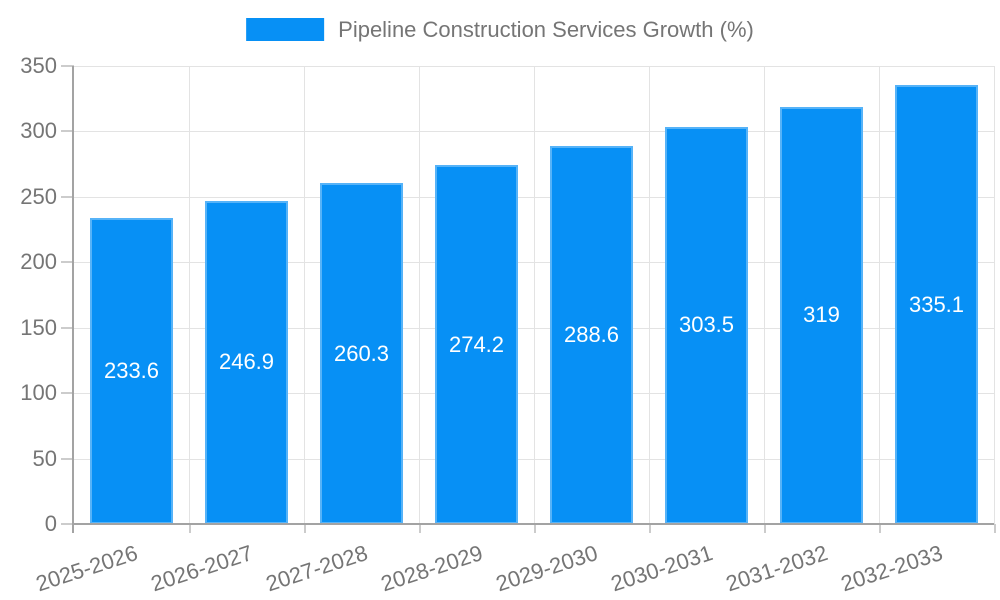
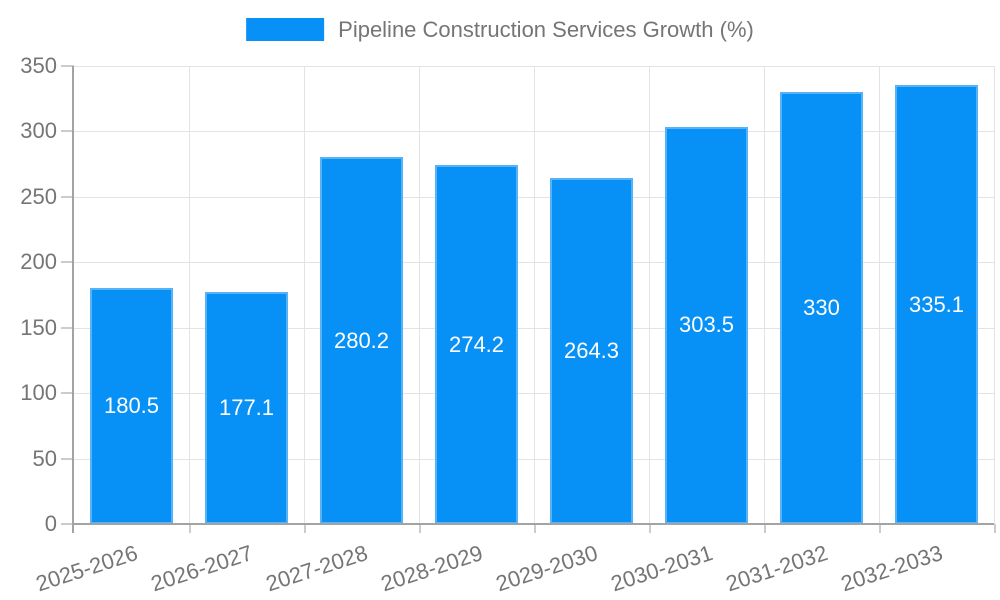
2025-2026: 233.6 -> 180.5
2026-2027: 246.9 -> 177.1
2027-2028: 260.3 -> 280.2
2029-2030: 288.6 -> 264.3
2031-2032: 319 -> 330
